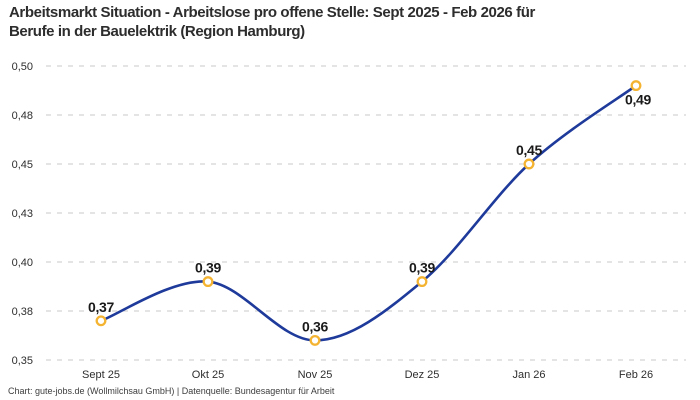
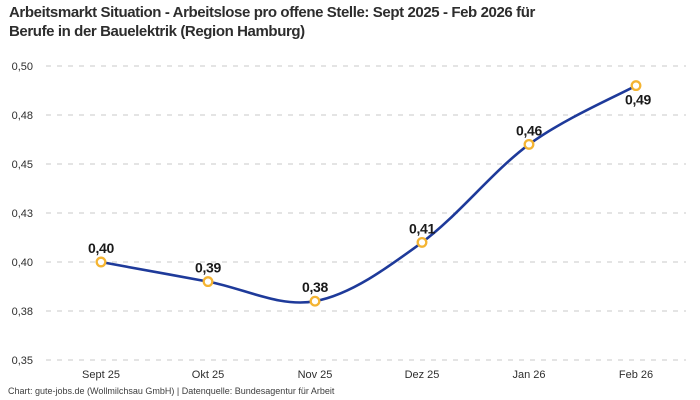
Sept 25: 0,37 -> 0,40
Nov 25: 0,36 -> 0,38
Dez 25: 0,39 -> 0,41
Jan 26: 0,45 -> 0,46
